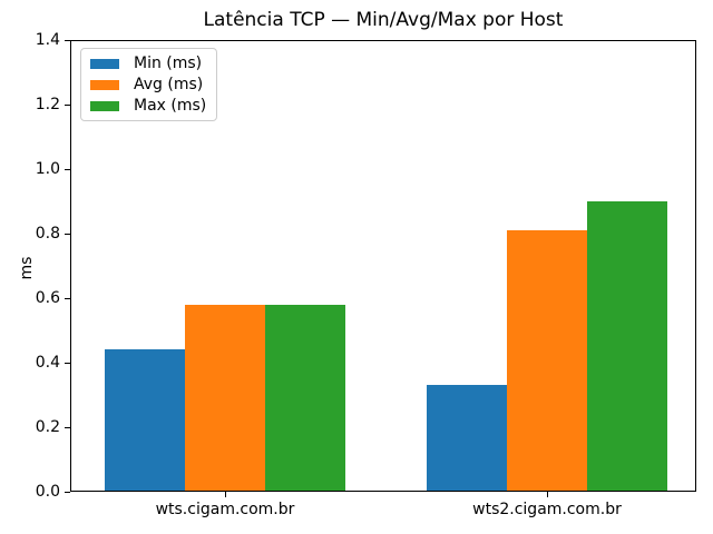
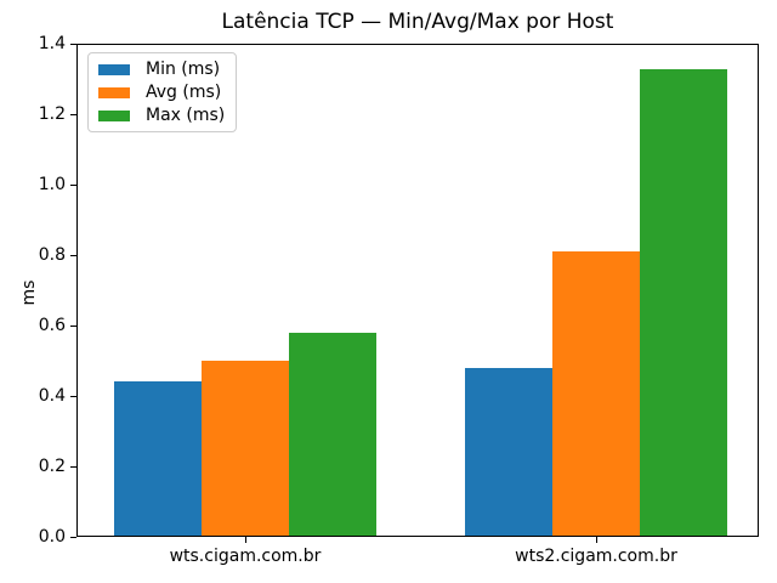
Avg (ms)/wts.cigam.com.br: 0.58 -> 0.50
Min (ms)/wts2.cigam.com.br: 0.33 -> 0.48
Max (ms)/wts2.cigam.com.br: 0.90 -> 1.33
